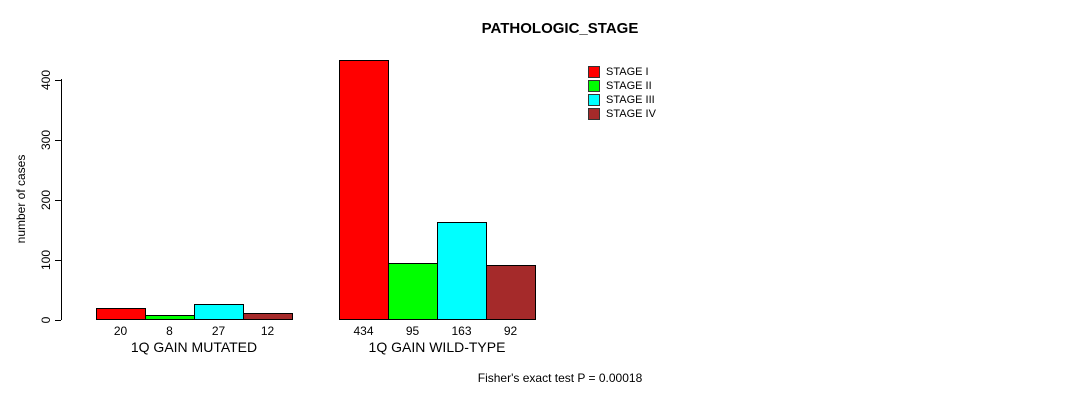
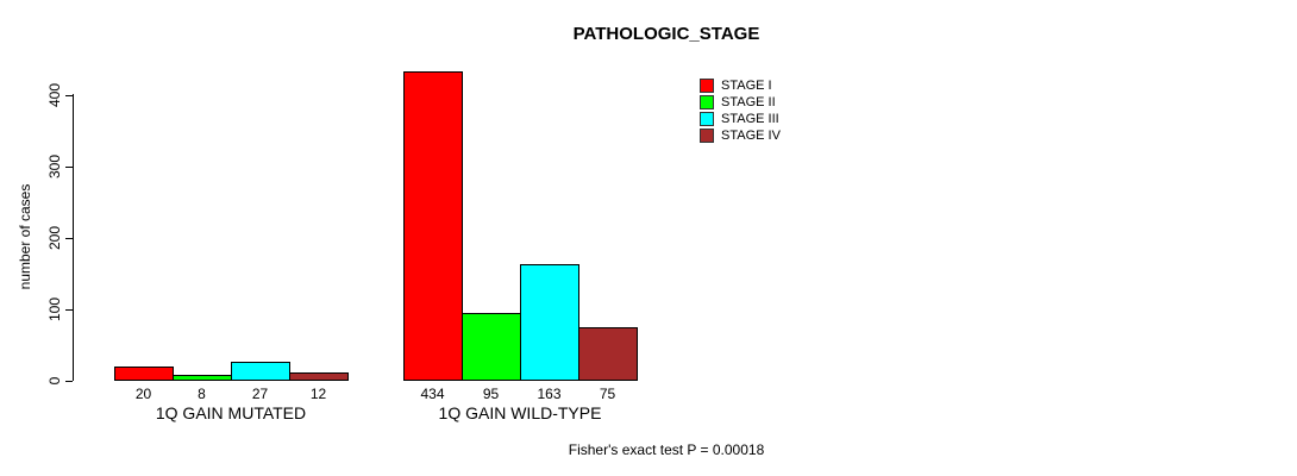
STAGE IV/1Q GAIN WILD-TYPE: 92 -> 75
